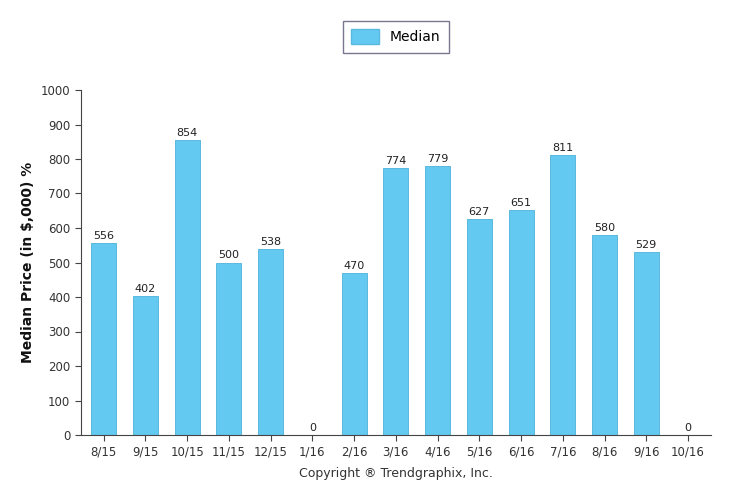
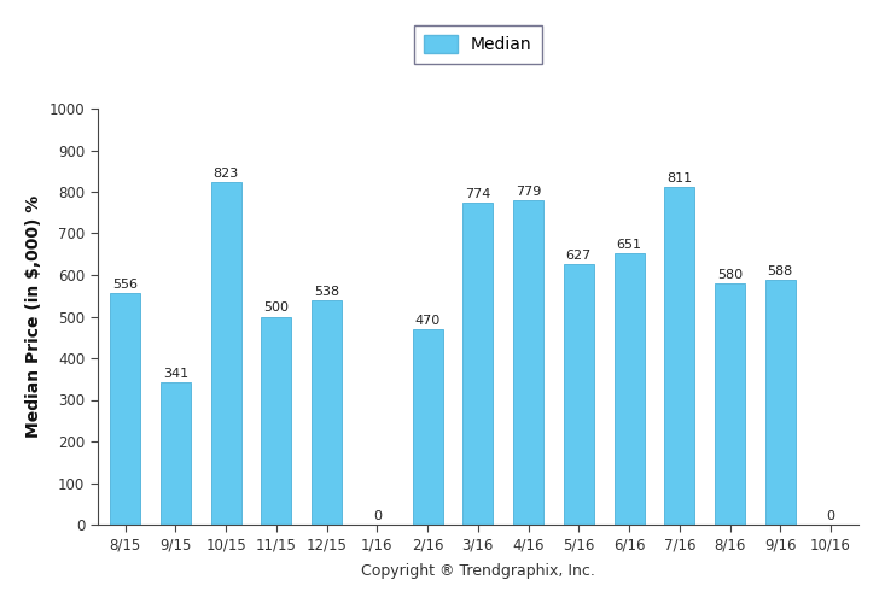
9/15: 402 -> 341
10/15: 854 -> 823
9/16: 529 -> 588
